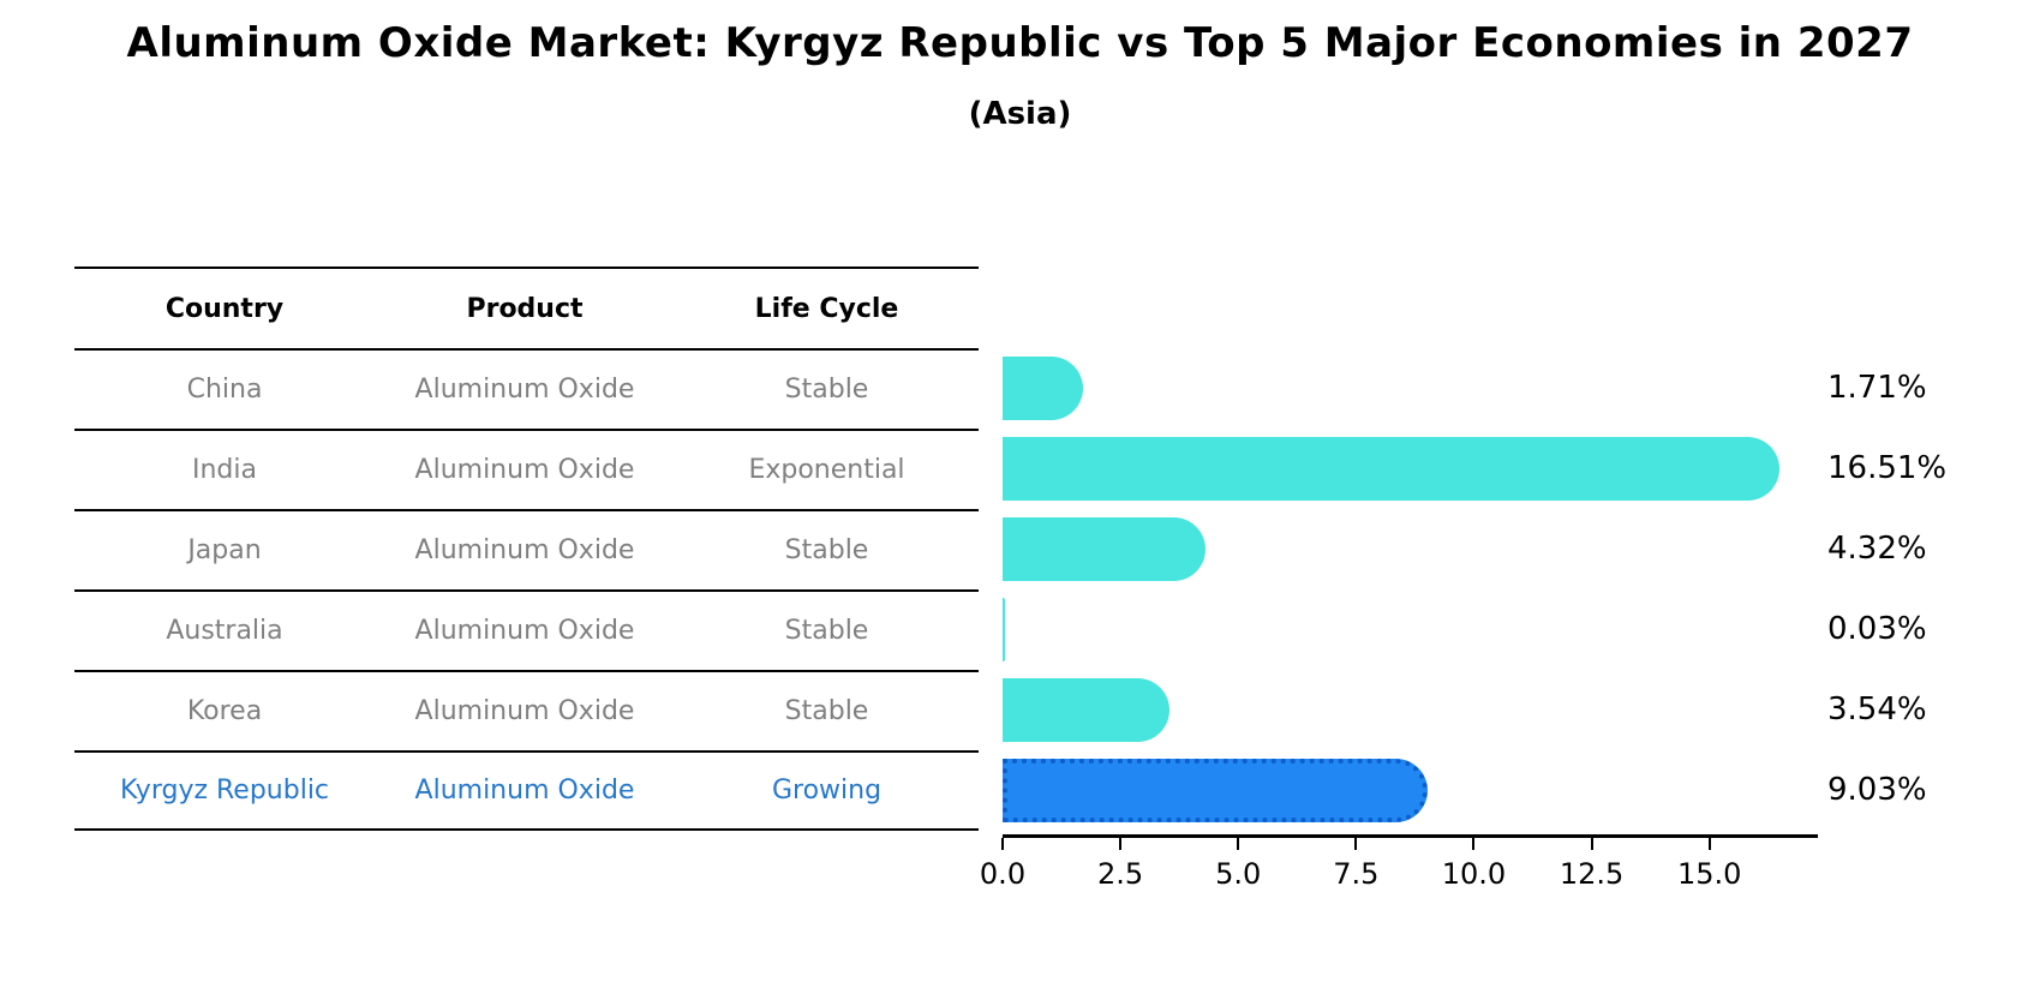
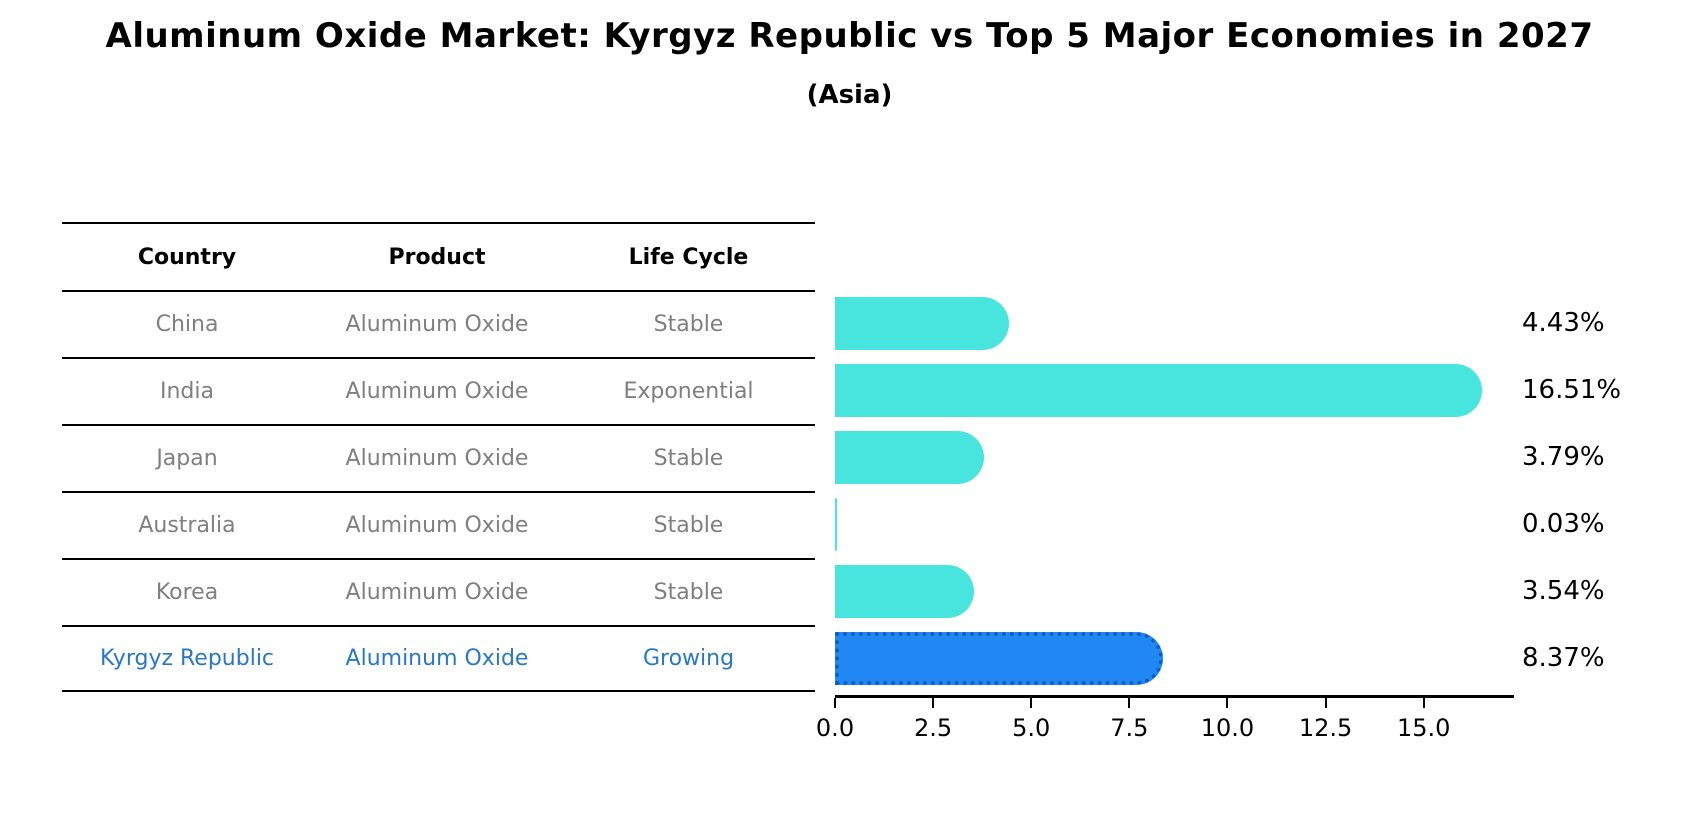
China: 1.71% -> 4.43%
Japan: 4.32% -> 3.79%
Kyrgyz Republic: 9.03% -> 8.37%
